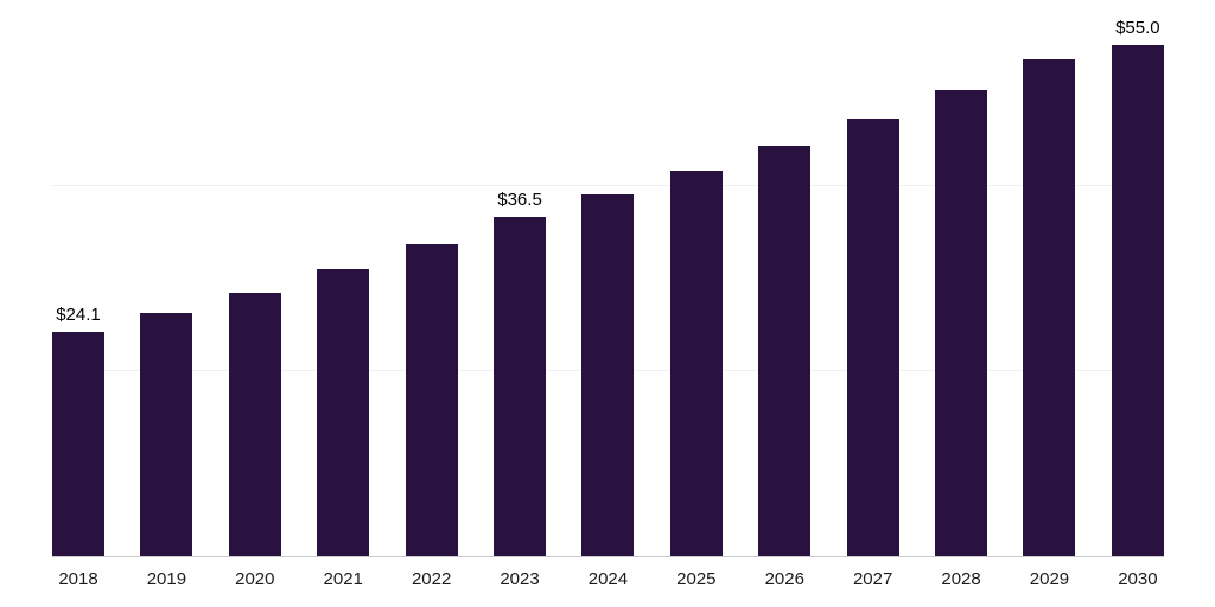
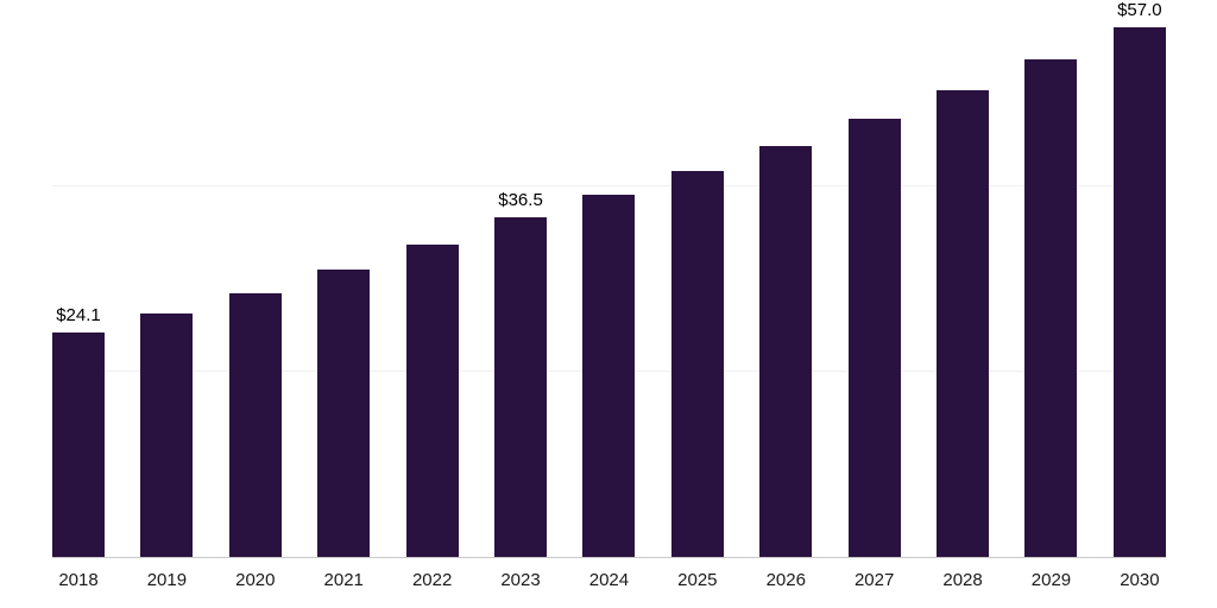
2030: $55.0 -> $57.0
